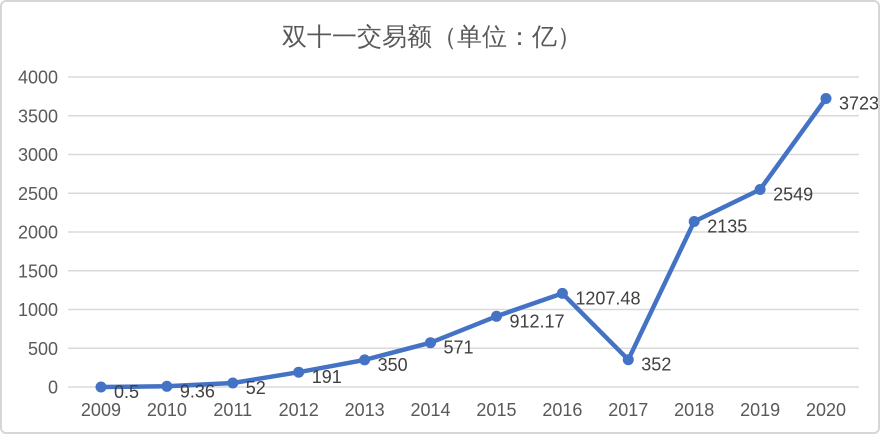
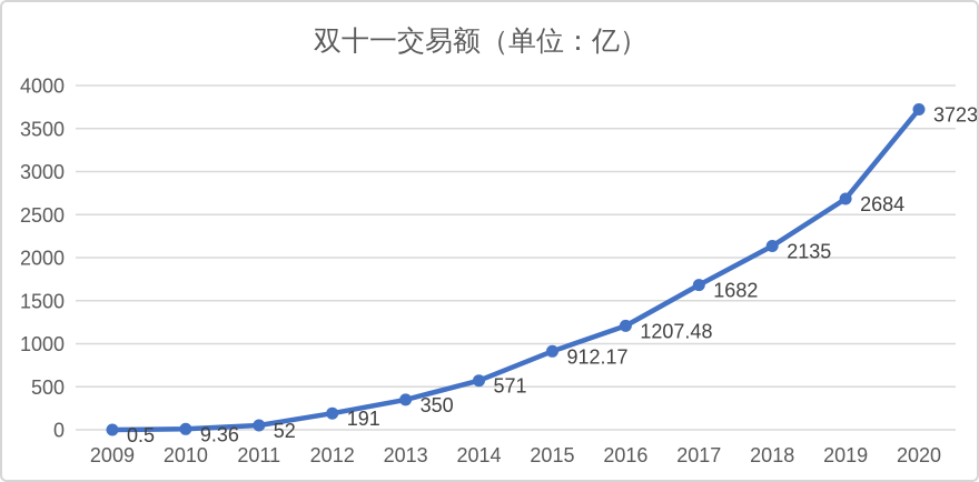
2017: 352 -> 1682
2019: 2549 -> 2684
